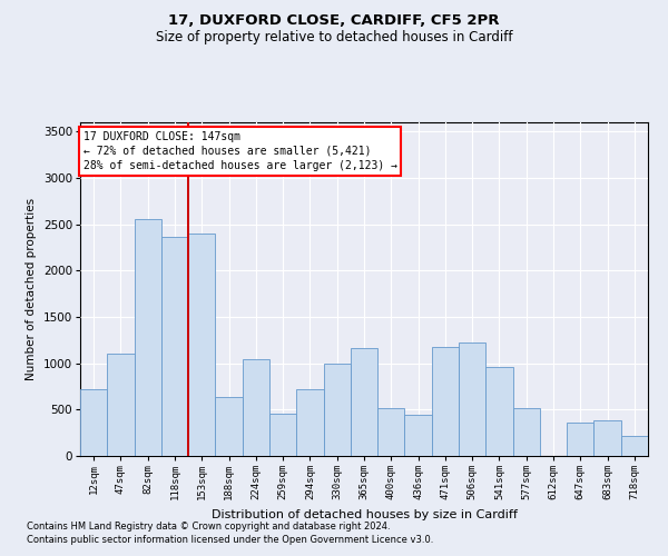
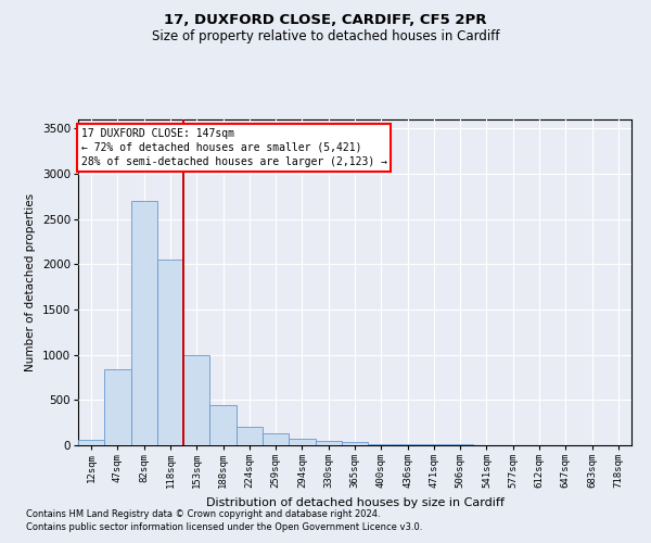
12sqm: 720 -> 60
47sqm: 1100 -> 840
82sqm: 2560 -> 2700
118sqm: 2360 -> 2050
153sqm: 2400 -> 1000
188sqm: 640 -> 450
224sqm: 1040 -> 200
259sqm: 460 -> 130
294sqm: 720 -> 70
330sqm: 1000 -> 50
365sqm: 1160 -> 40
400sqm: 520 -> 20
436sqm: 440 -> 10
471sqm: 1180 -> 10
506sqm: 1220 -> 10
541sqm: 960 -> 0
577sqm: 520 -> 0
647sqm: 360 -> 0
683sqm: 380 -> 0
718sqm: 220 -> 0
